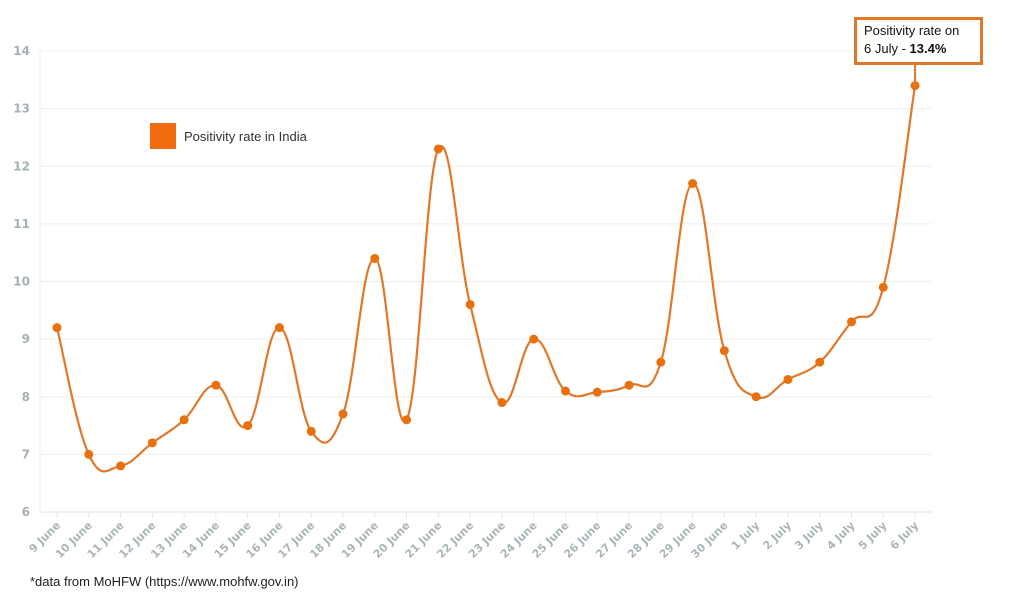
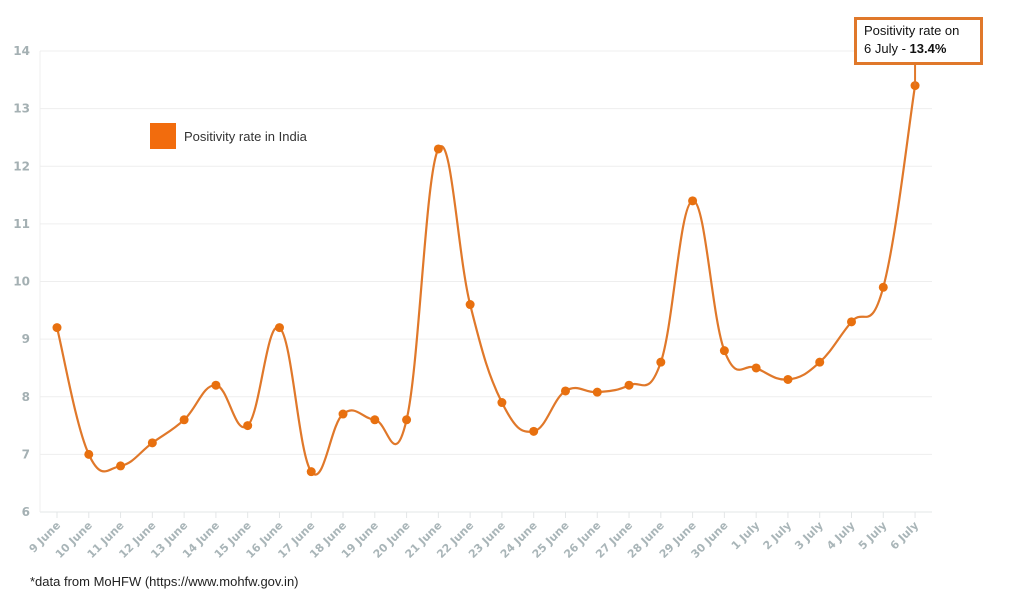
17 June: 7.4 -> 6.7
19 June: 10.4 -> 7.6
24 June: 9.0 -> 7.4
29 June: 11.7 -> 11.4
1 July: 8.0 -> 8.5
